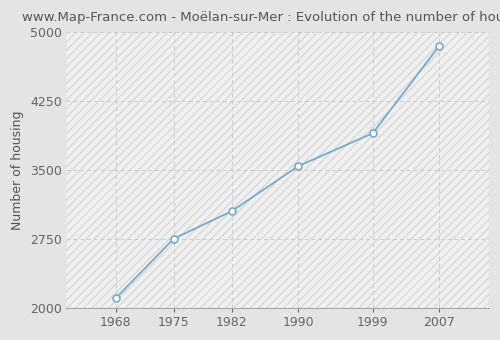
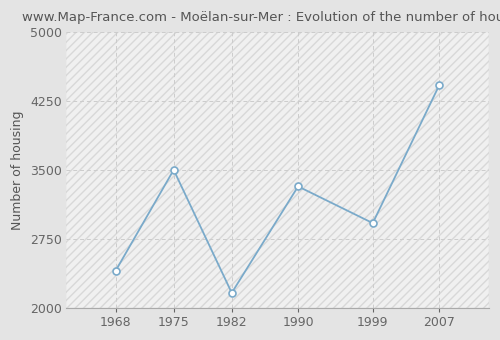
1968: 2100 -> 2400
1975: 2750 -> 3500
1982: 3050 -> 2160
1990: 3540 -> 3320
1999: 3900 -> 2920
2007: 4850 -> 4420
